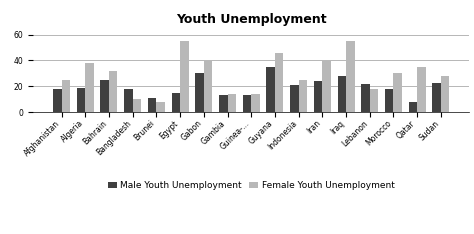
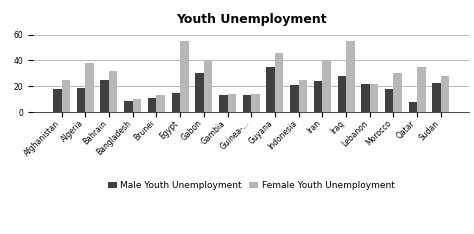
Male Youth Unemployment/Bangladesh: 18 -> 9
Female Youth Unemployment/Brunei: 8 -> 13
Female Youth Unemployment/Lebanon: 18 -> 22
